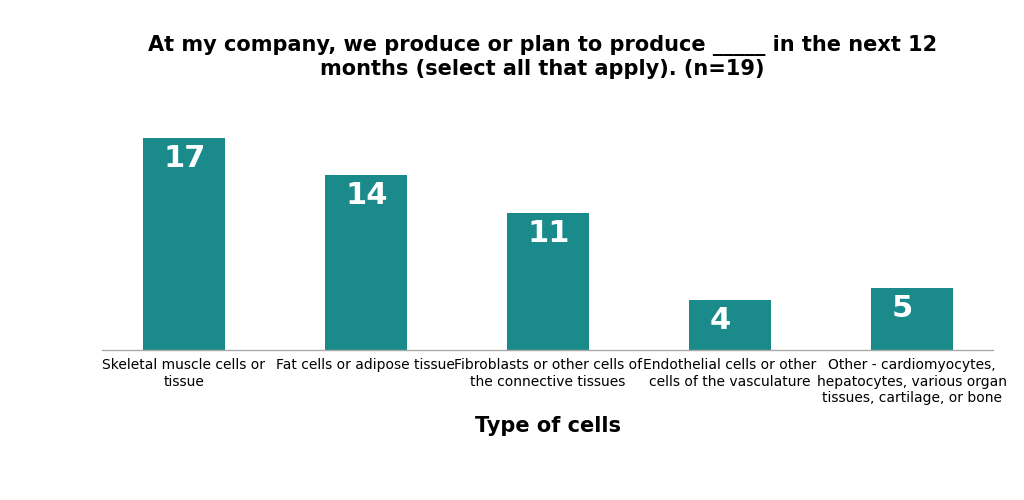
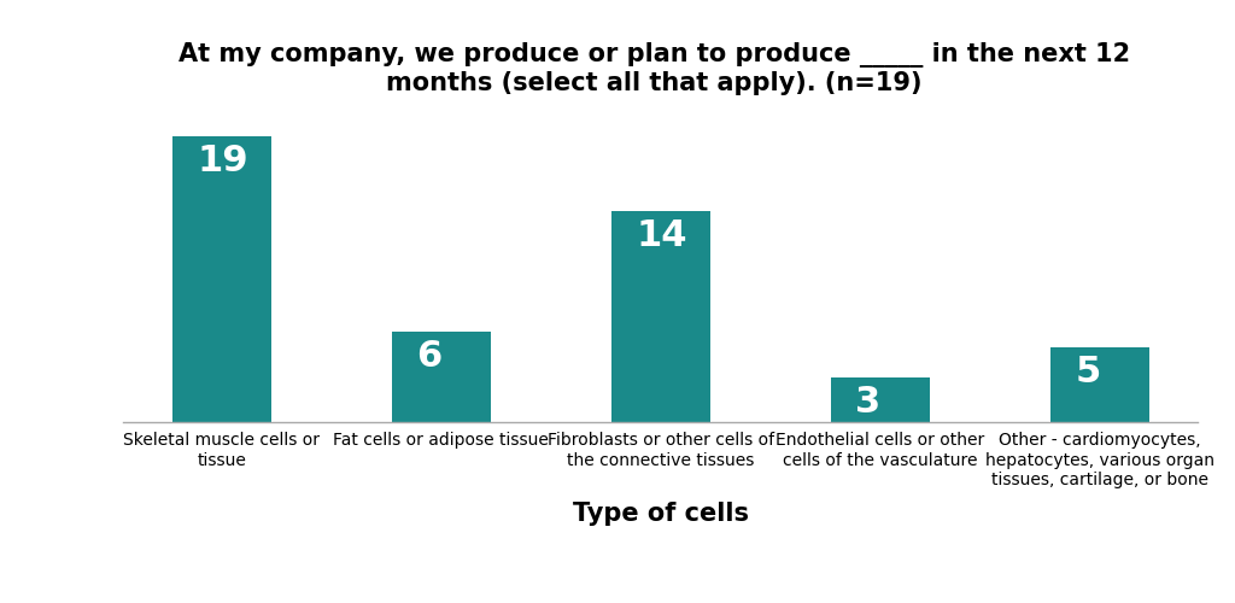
Skeletal muscle cells or tissue: 17 -> 19
Fat cells or adipose tissue: 14 -> 6
Fibroblasts or other cells of the connective tissues: 11 -> 14
Endothelial cells or other cells of the vasculature: 4 -> 3
